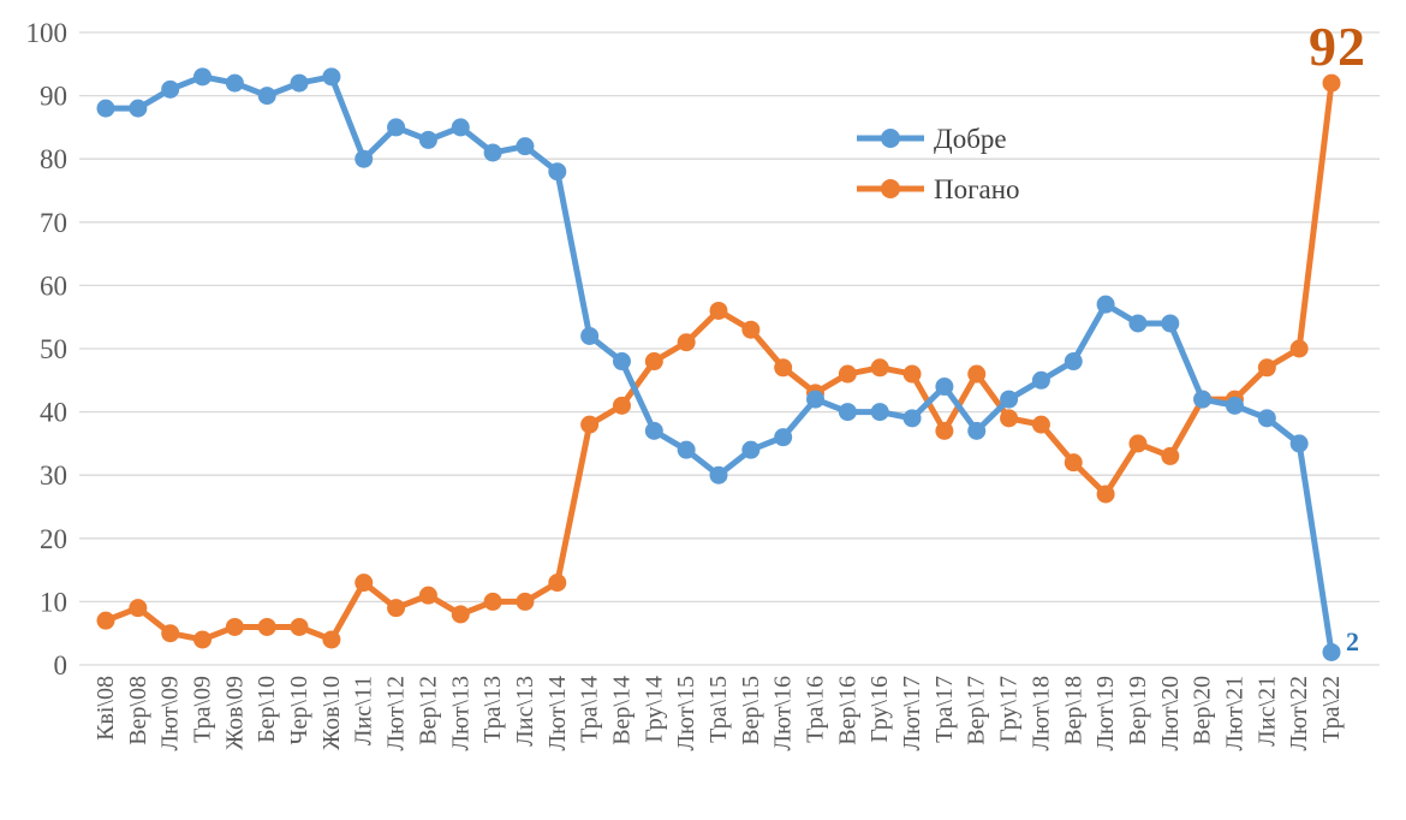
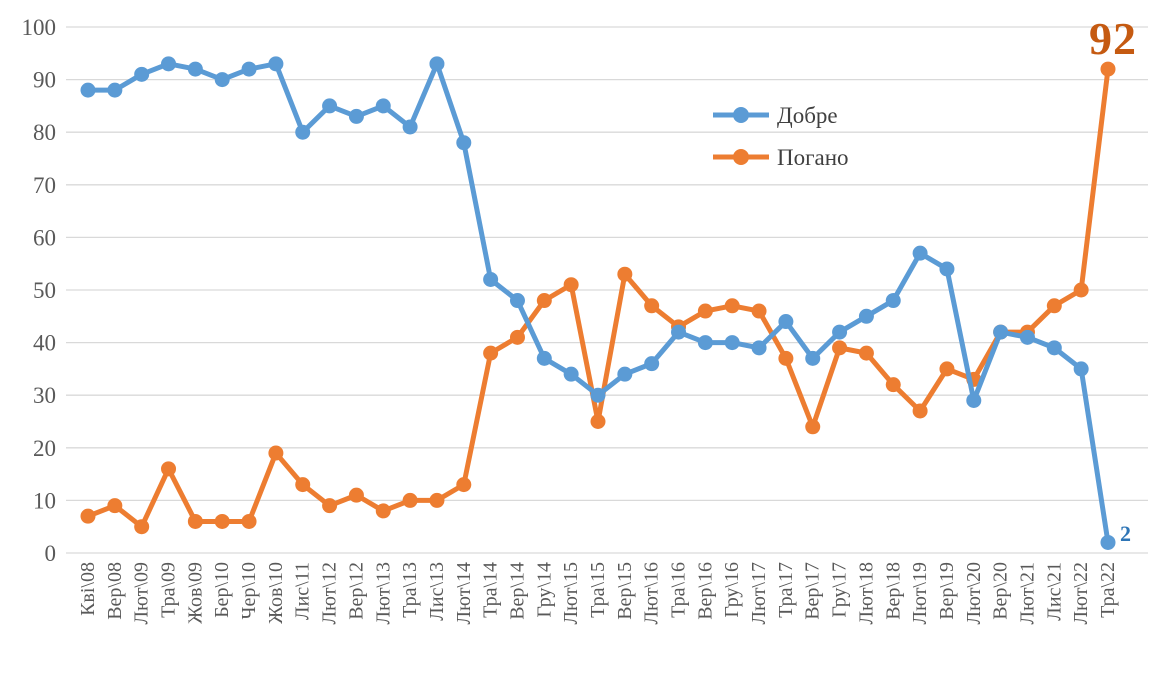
Погано/Тра\09: 4 -> 16
Погано/Жов\10: 4 -> 19
Добре/Лис\13: 82 -> 93
Погано/Тра\15: 56 -> 25
Погано/Вер\17: 46 -> 24
Добре/Лют\20: 54 -> 29
